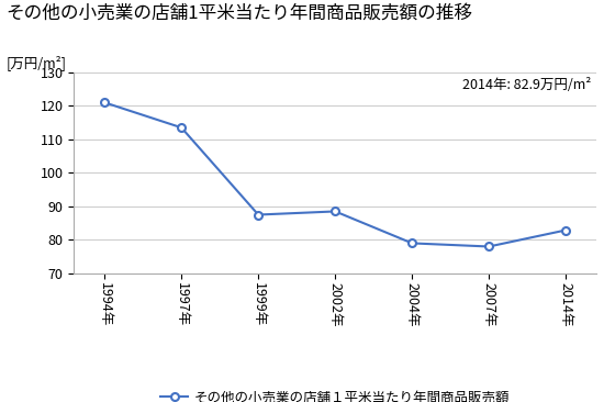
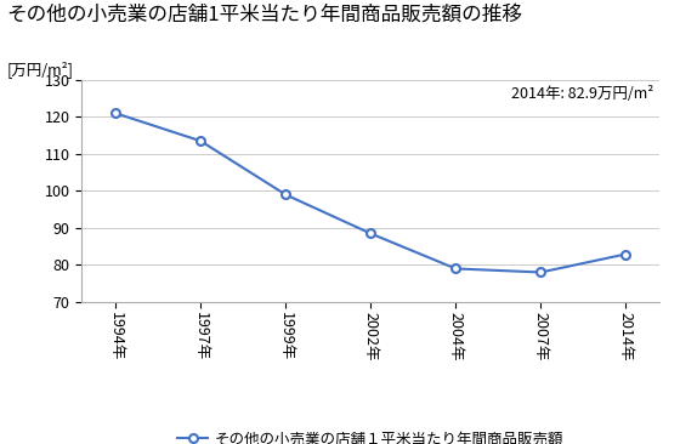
1999年: 87.5 -> 99.0
